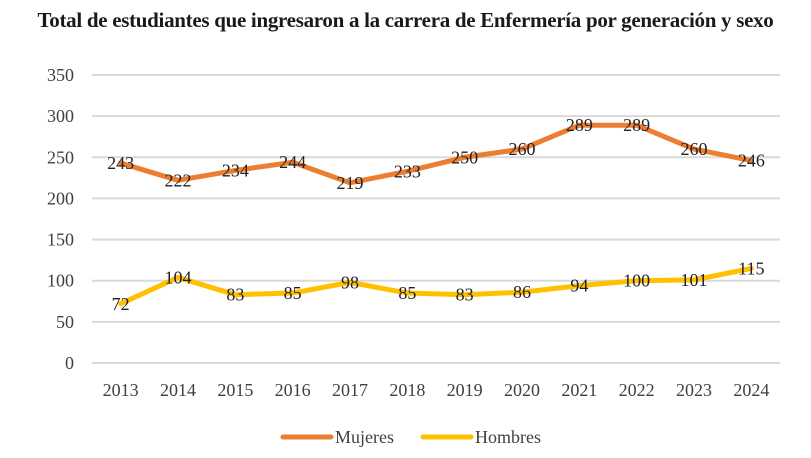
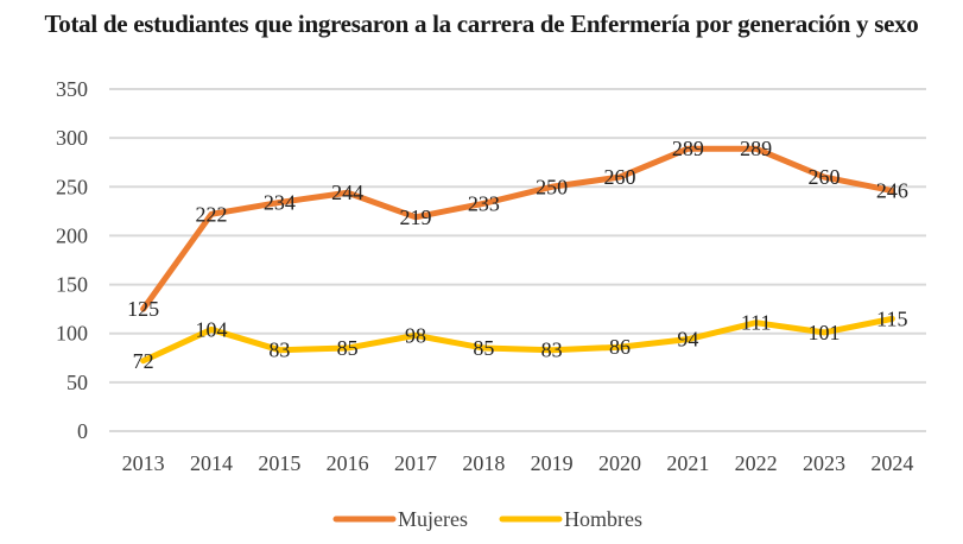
Mujeres/2013: 243 -> 125
Hombres/2022: 100 -> 111
